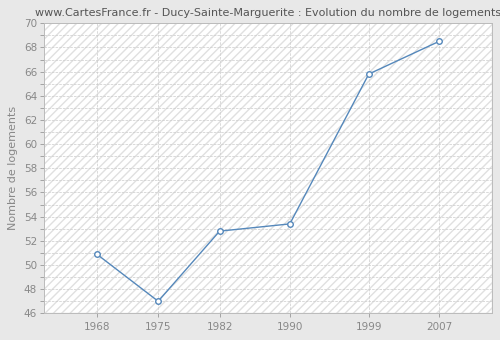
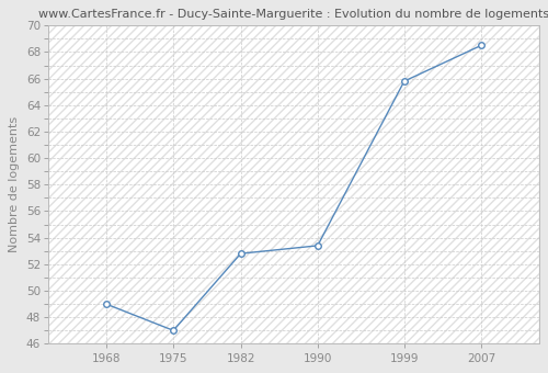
1968: 50.9 -> 49.0
